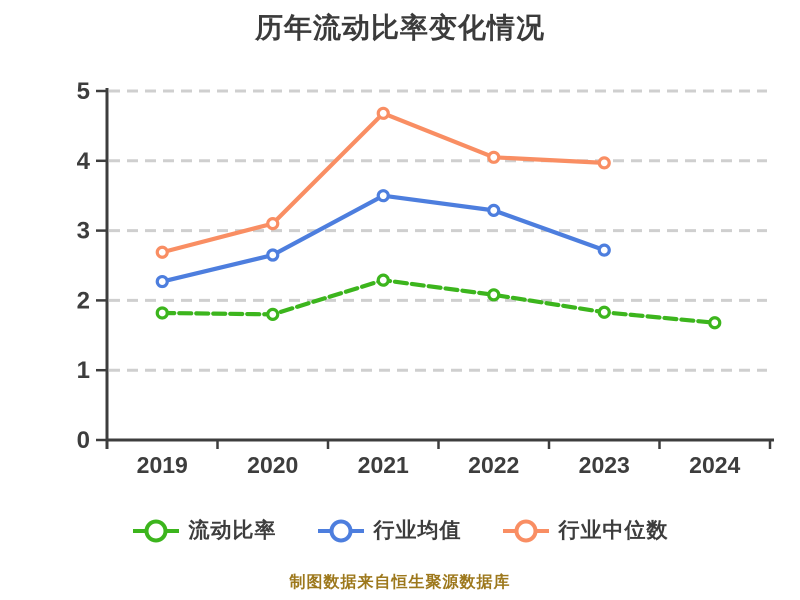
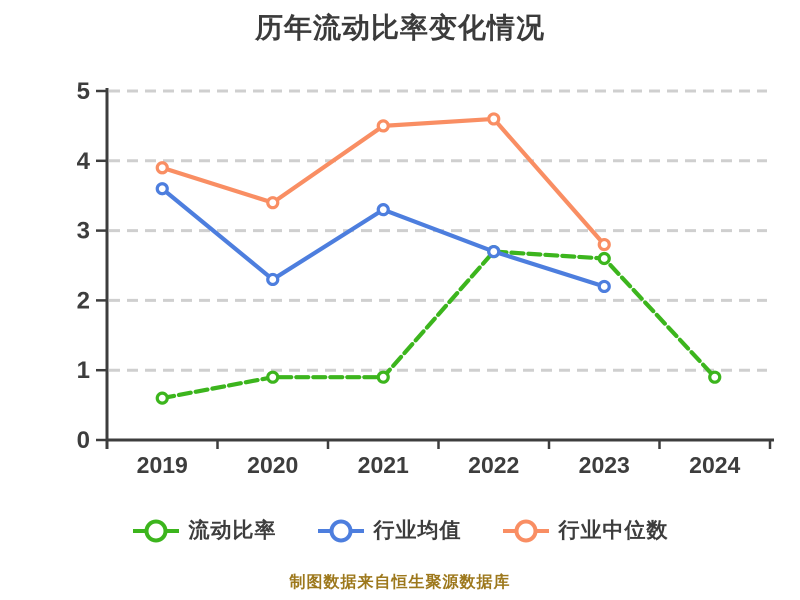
流动比率/2019: 1.8 -> 0.6
行业均值/2019: 2.3 -> 3.6
行业中位数/2019: 2.7 -> 3.9
流动比率/2020: 1.8 -> 0.9
行业均值/2020: 2.6 -> 2.3
行业中位数/2020: 3.1 -> 3.4
流动比率/2021: 2.3 -> 0.9
行业均值/2021: 3.5 -> 3.3
行业中位数/2021: 4.7 -> 4.5
流动比率/2022: 2.1 -> 2.7
行业均值/2022: 3.3 -> 2.7
行业中位数/2022: 4.0 -> 4.6
流动比率/2023: 1.8 -> 2.6
行业均值/2023: 2.7 -> 2.2
行业中位数/2023: 4.0 -> 2.8
流动比率/2024: 1.7 -> 0.9
